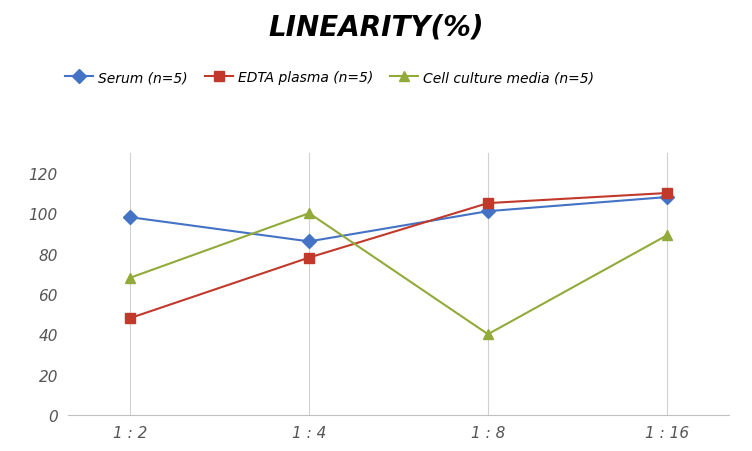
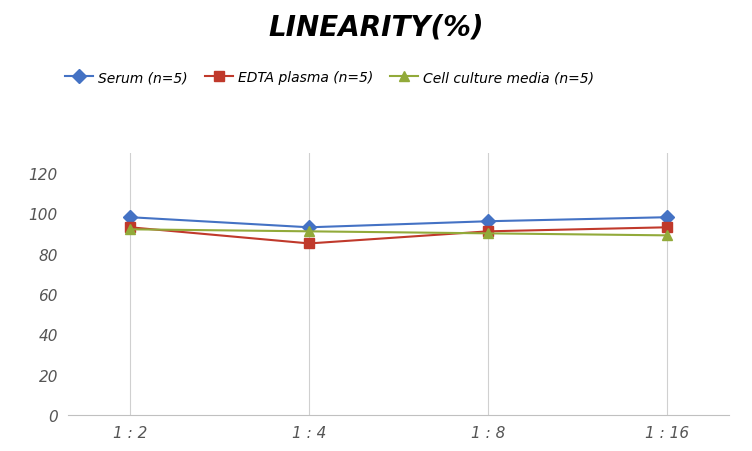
EDTA plasma (n=5)/1 : 2: 48 -> 93
Cell culture media (n=5)/1 : 2: 68 -> 92
Serum (n=5)/1 : 4: 86 -> 93
EDTA plasma (n=5)/1 : 4: 78 -> 85
Cell culture media (n=5)/1 : 4: 100 -> 91
Serum (n=5)/1 : 8: 101 -> 96
EDTA plasma (n=5)/1 : 8: 105 -> 91
Cell culture media (n=5)/1 : 8: 40 -> 90
Serum (n=5)/1 : 16: 108 -> 98
EDTA plasma (n=5)/1 : 16: 110 -> 93
